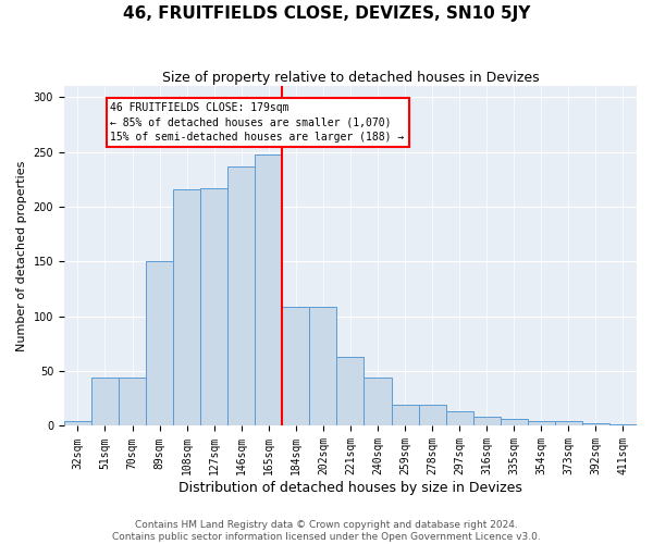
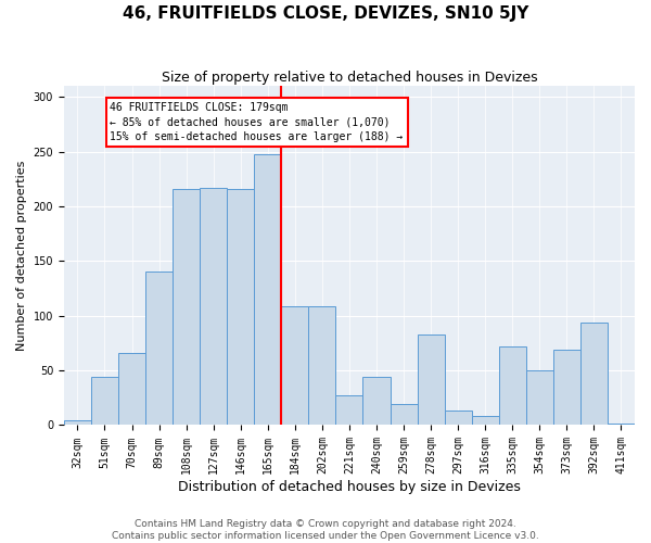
70sqm: 44 -> 66
89sqm: 150 -> 140
146sqm: 237 -> 216
221sqm: 63 -> 27
278sqm: 19 -> 83
335sqm: 6 -> 72
354sqm: 4 -> 50
373sqm: 4 -> 69
392sqm: 2 -> 94
